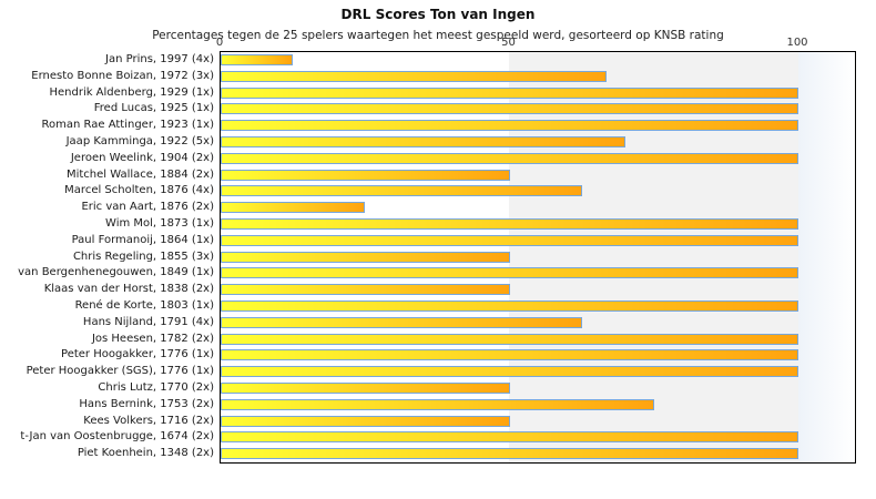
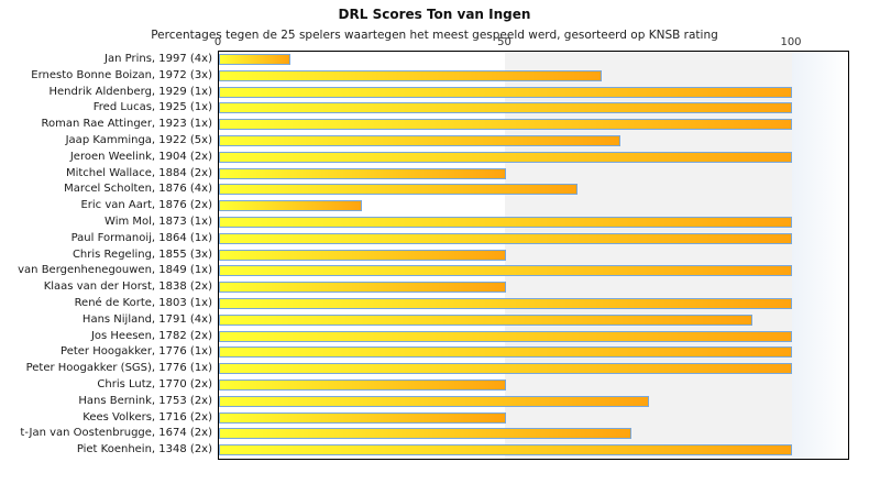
Hans Nijland, 1791 (4x): 62 -> 93
t-Jan van Oostenbrugge, 1674 (2x): 100 -> 72
